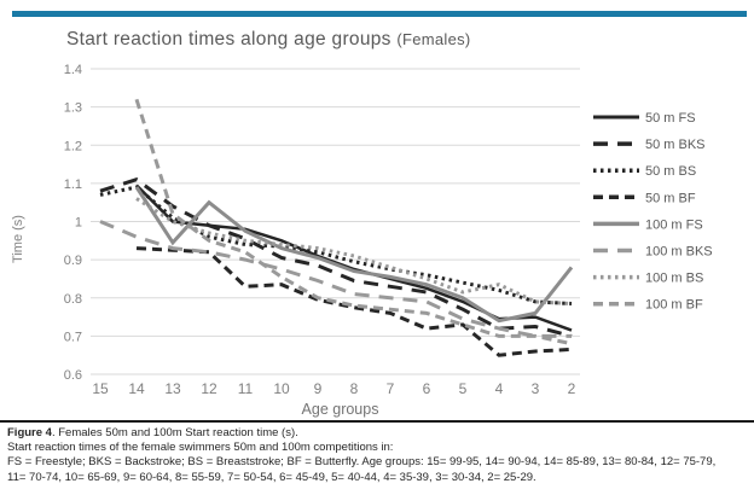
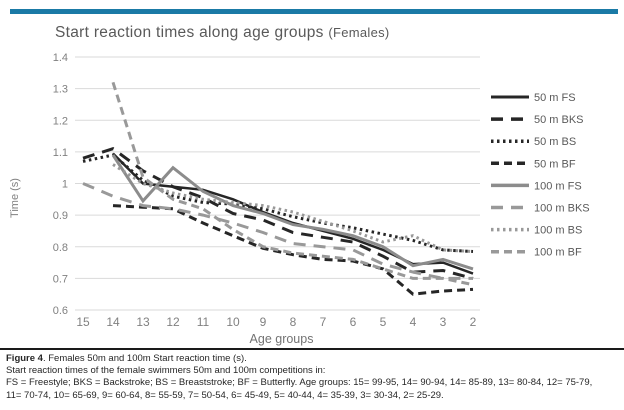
50 m BF/11: 0.83 -> 0.88
50 m BF/6: 0.72 -> 0.76
100 m FS/2: 0.88 -> 0.73
